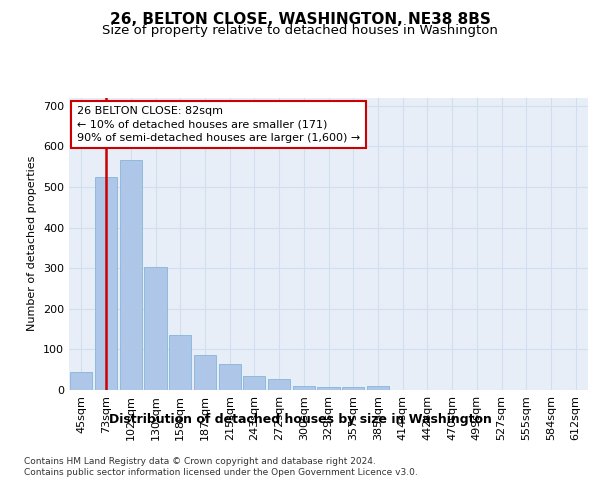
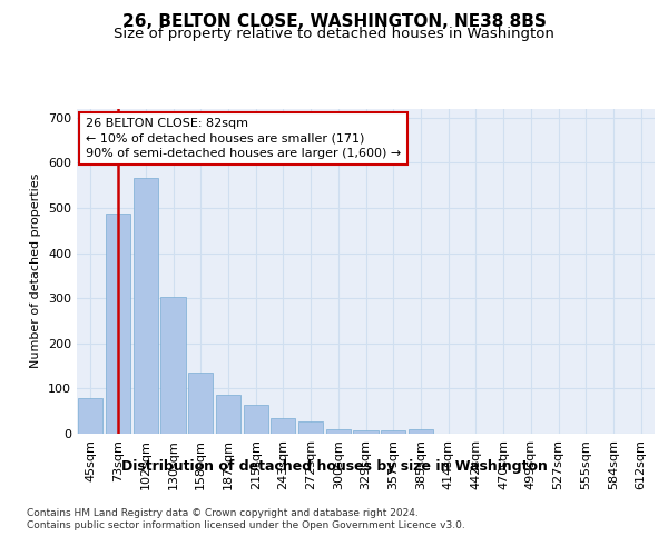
45sqm: 45 -> 80
73sqm: 525 -> 487
